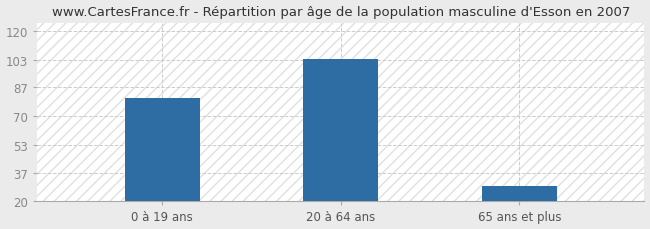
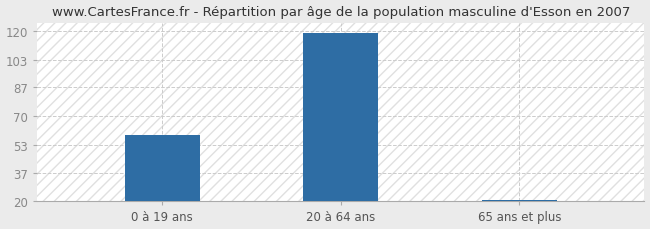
0 à 19 ans: 81 -> 59
20 à 64 ans: 104 -> 119
65 ans et plus: 29 -> 21
